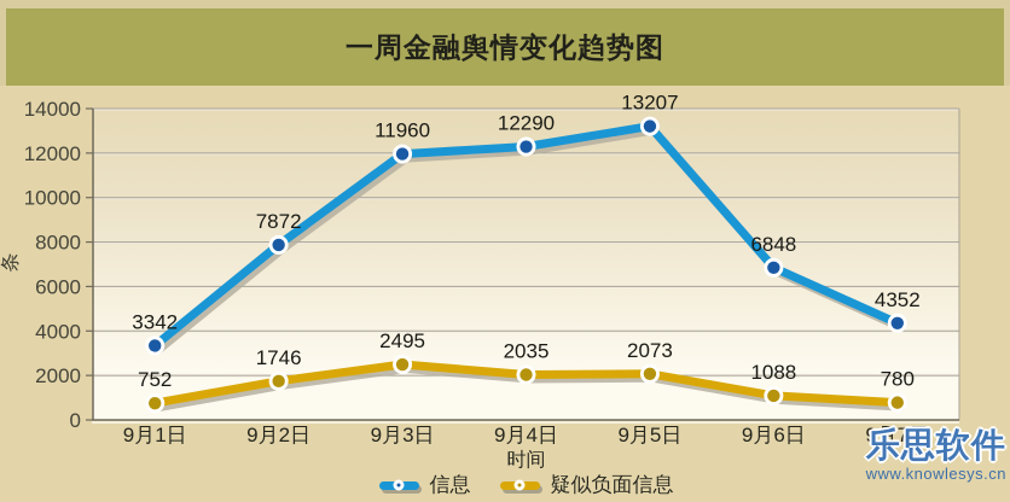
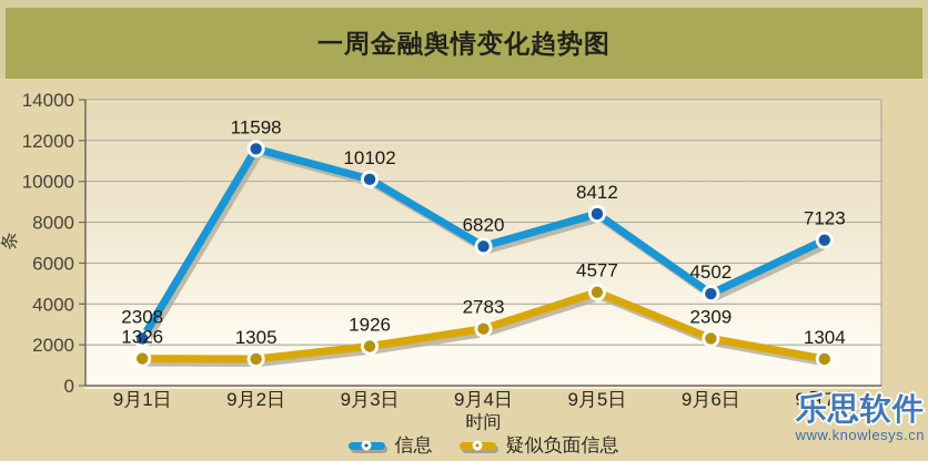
信息/9月1日: 3342 -> 2308
疑似负面信息/9月1日: 752 -> 1326
信息/9月2日: 7872 -> 11598
疑似负面信息/9月2日: 1746 -> 1305
信息/9月3日: 11960 -> 10102
疑似负面信息/9月3日: 2495 -> 1926
信息/9月4日: 12290 -> 6820
疑似负面信息/9月4日: 2035 -> 2783
信息/9月5日: 13207 -> 8412
疑似负面信息/9月5日: 2073 -> 4577
信息/9月6日: 6848 -> 4502
疑似负面信息/9月6日: 1088 -> 2309
信息/9月7日: 4352 -> 7123
疑似负面信息/9月7日: 780 -> 1304
